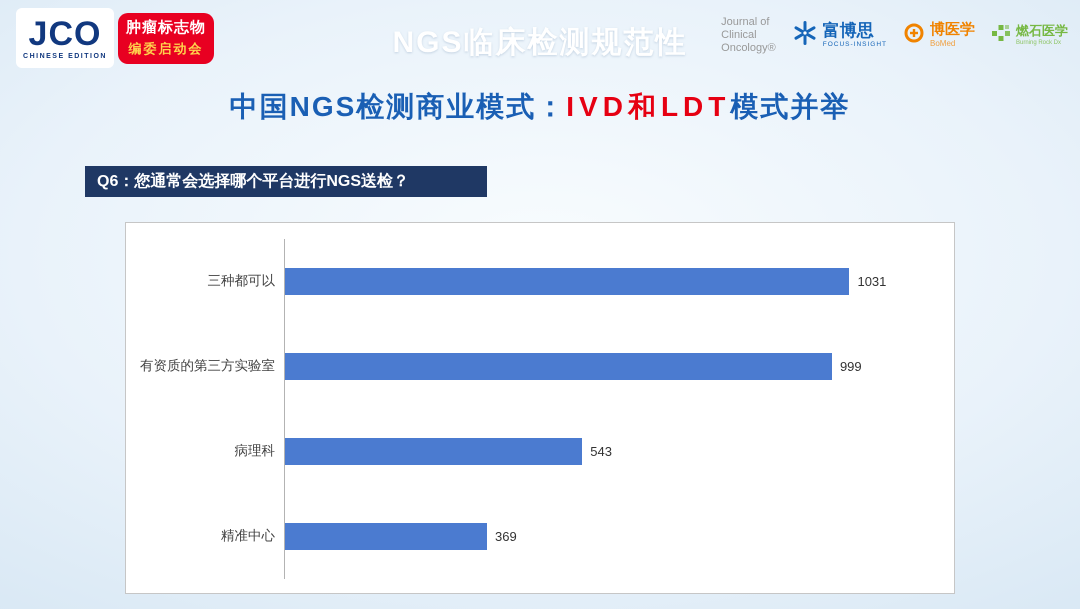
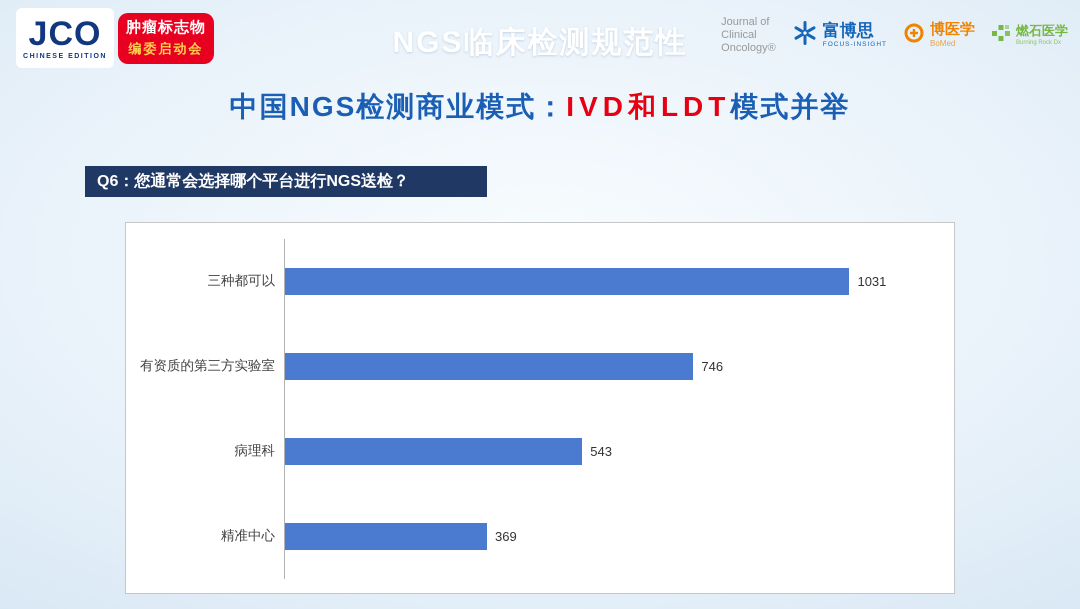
有资质的第三方实验室: 999 -> 746
